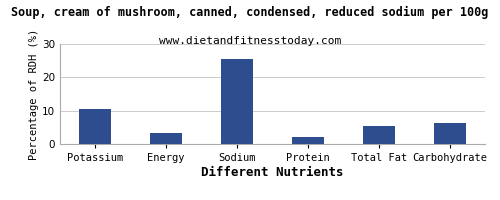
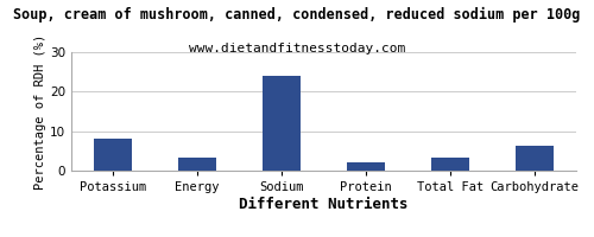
Potassium: 10.5 -> 8.0
Sodium: 25.5 -> 24.0
Total Fat: 5.5 -> 3.2
